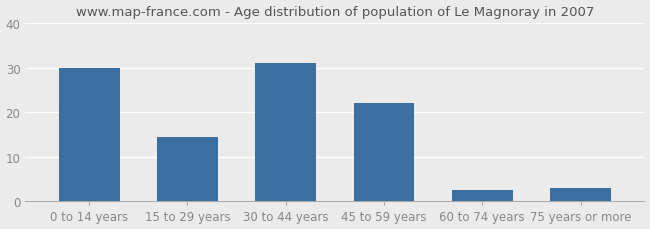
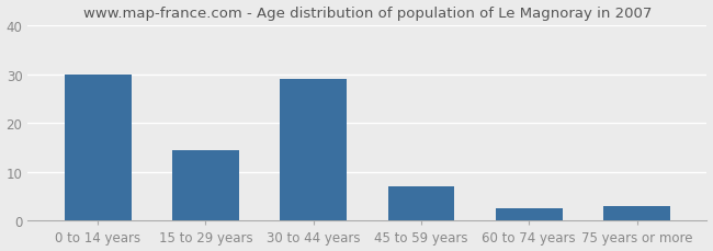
30 to 44 years: 31.0 -> 29.0
45 to 59 years: 22.0 -> 7.0
